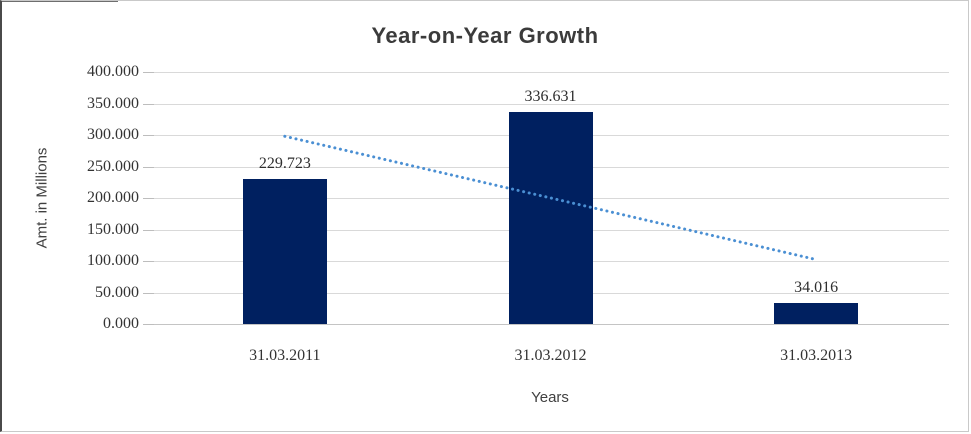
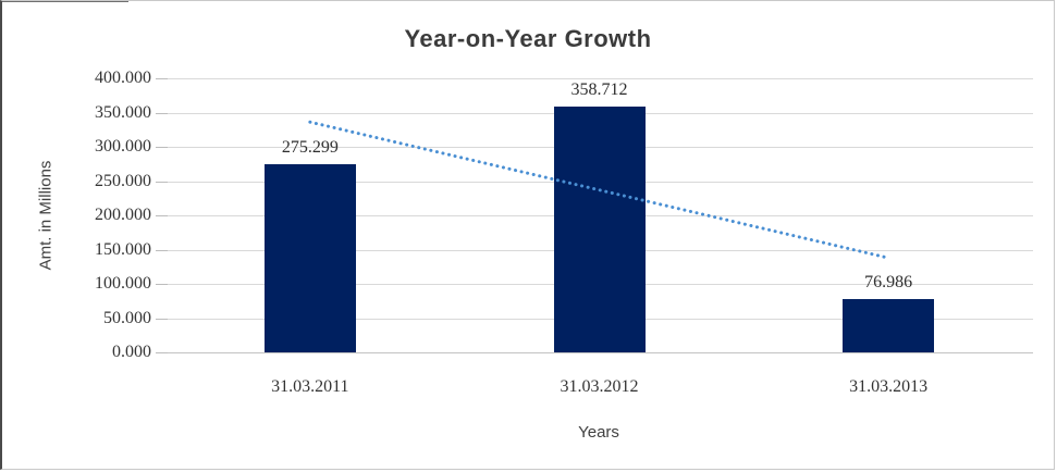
31.03.2011: 229.723 -> 275.299
31.03.2012: 336.631 -> 358.712
31.03.2013: 34.016 -> 76.986
